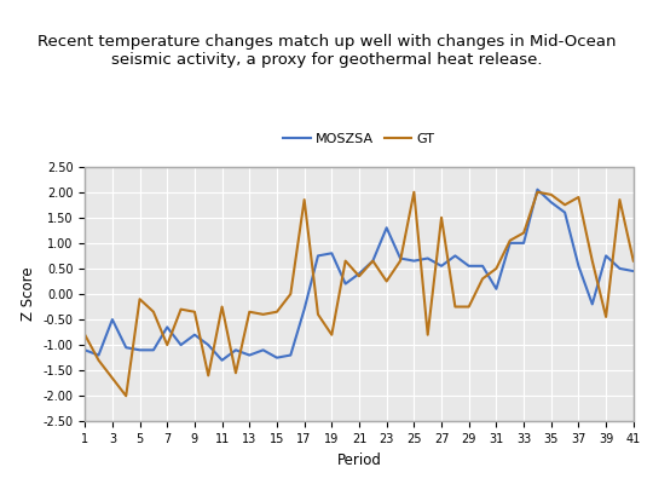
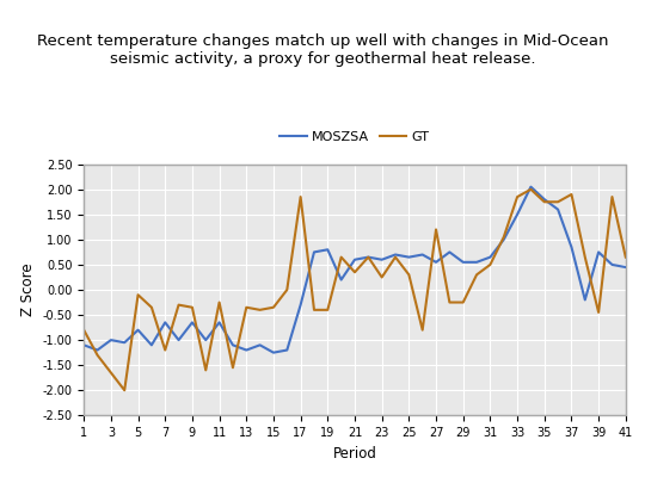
MOSZSA/3: -0.50 -> -1.00
MOSZSA/5: -1.10 -> -0.80
GT/7: -1.00 -> -1.20
MOSZSA/9: -0.80 -> -0.65
MOSZSA/11: -1.30 -> -0.65
GT/19: -0.80 -> -0.40
MOSZSA/21: 0.40 -> 0.60
MOSZSA/23: 1.30 -> 0.60
GT/25: 2.00 -> 0.30
GT/27: 1.50 -> 1.20
MOSZSA/31: 0.10 -> 0.65
MOSZSA/33: 1.00 -> 1.50
GT/33: 1.20 -> 1.85
GT/35: 1.95 -> 1.75
MOSZSA/37: 0.55 -> 0.85
